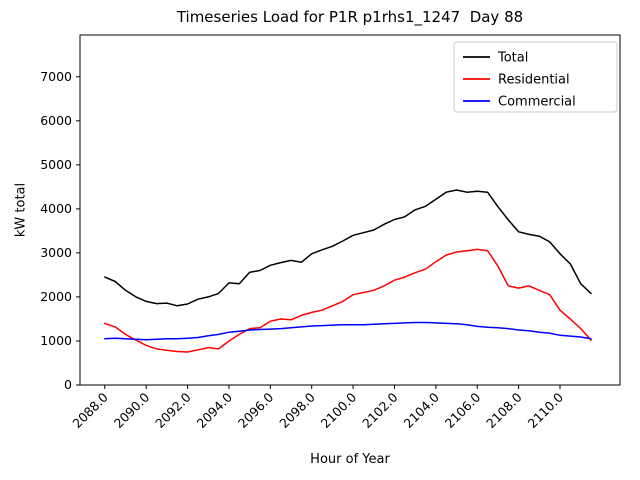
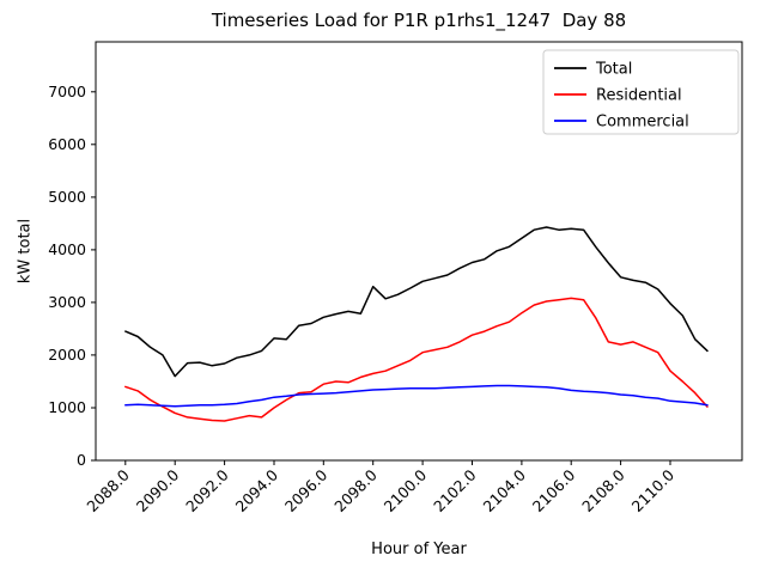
Total/2090.0: 1900 -> 1600
Total/2098.0: 3000 -> 3300
